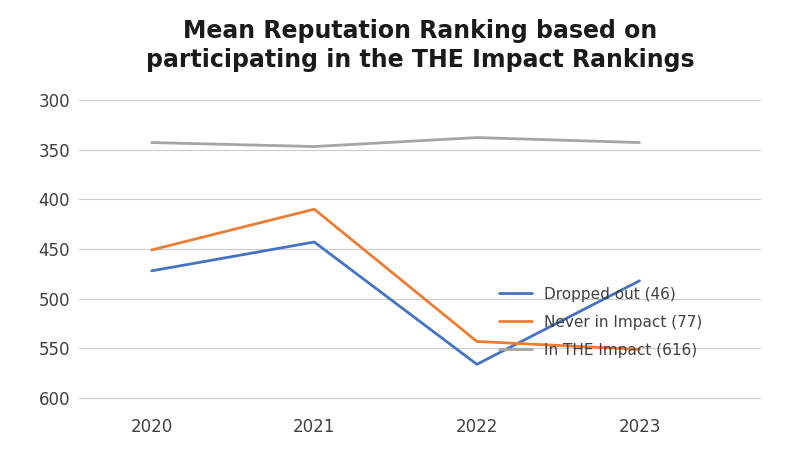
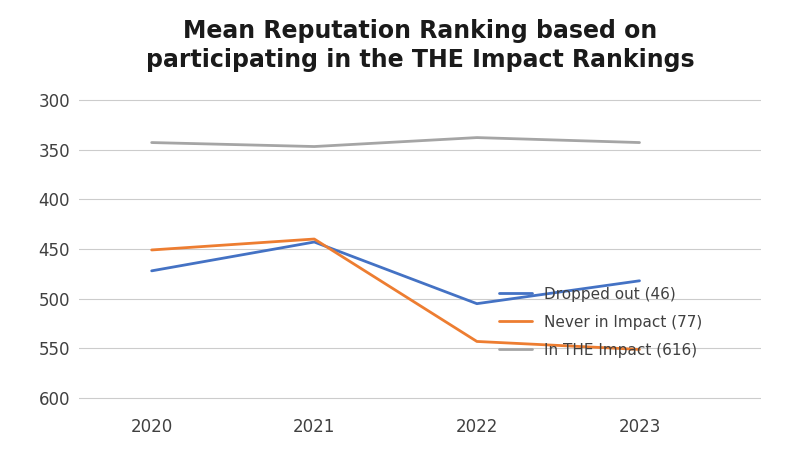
Never in Impact (77)/2021: 410 -> 440
Dropped out (46)/2022: 566 -> 505
